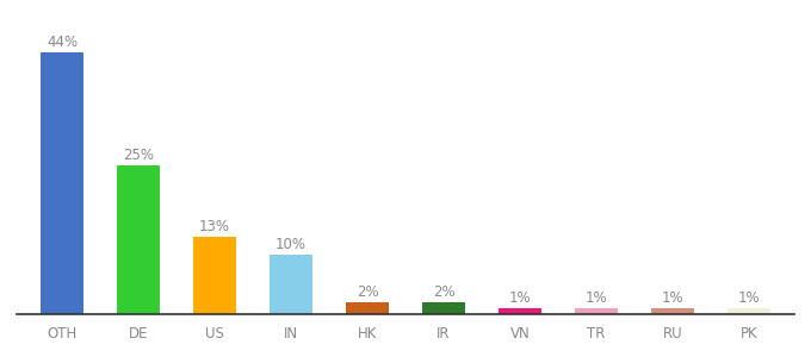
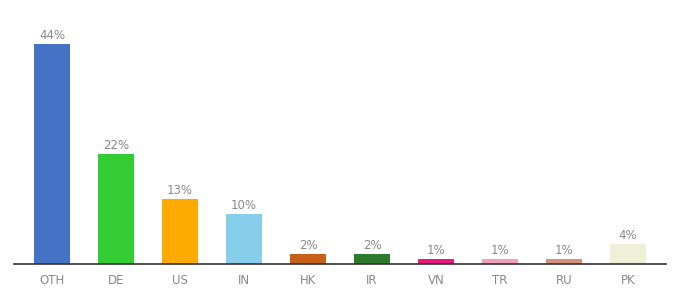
DE: 25% -> 22%
PK: 1% -> 4%
